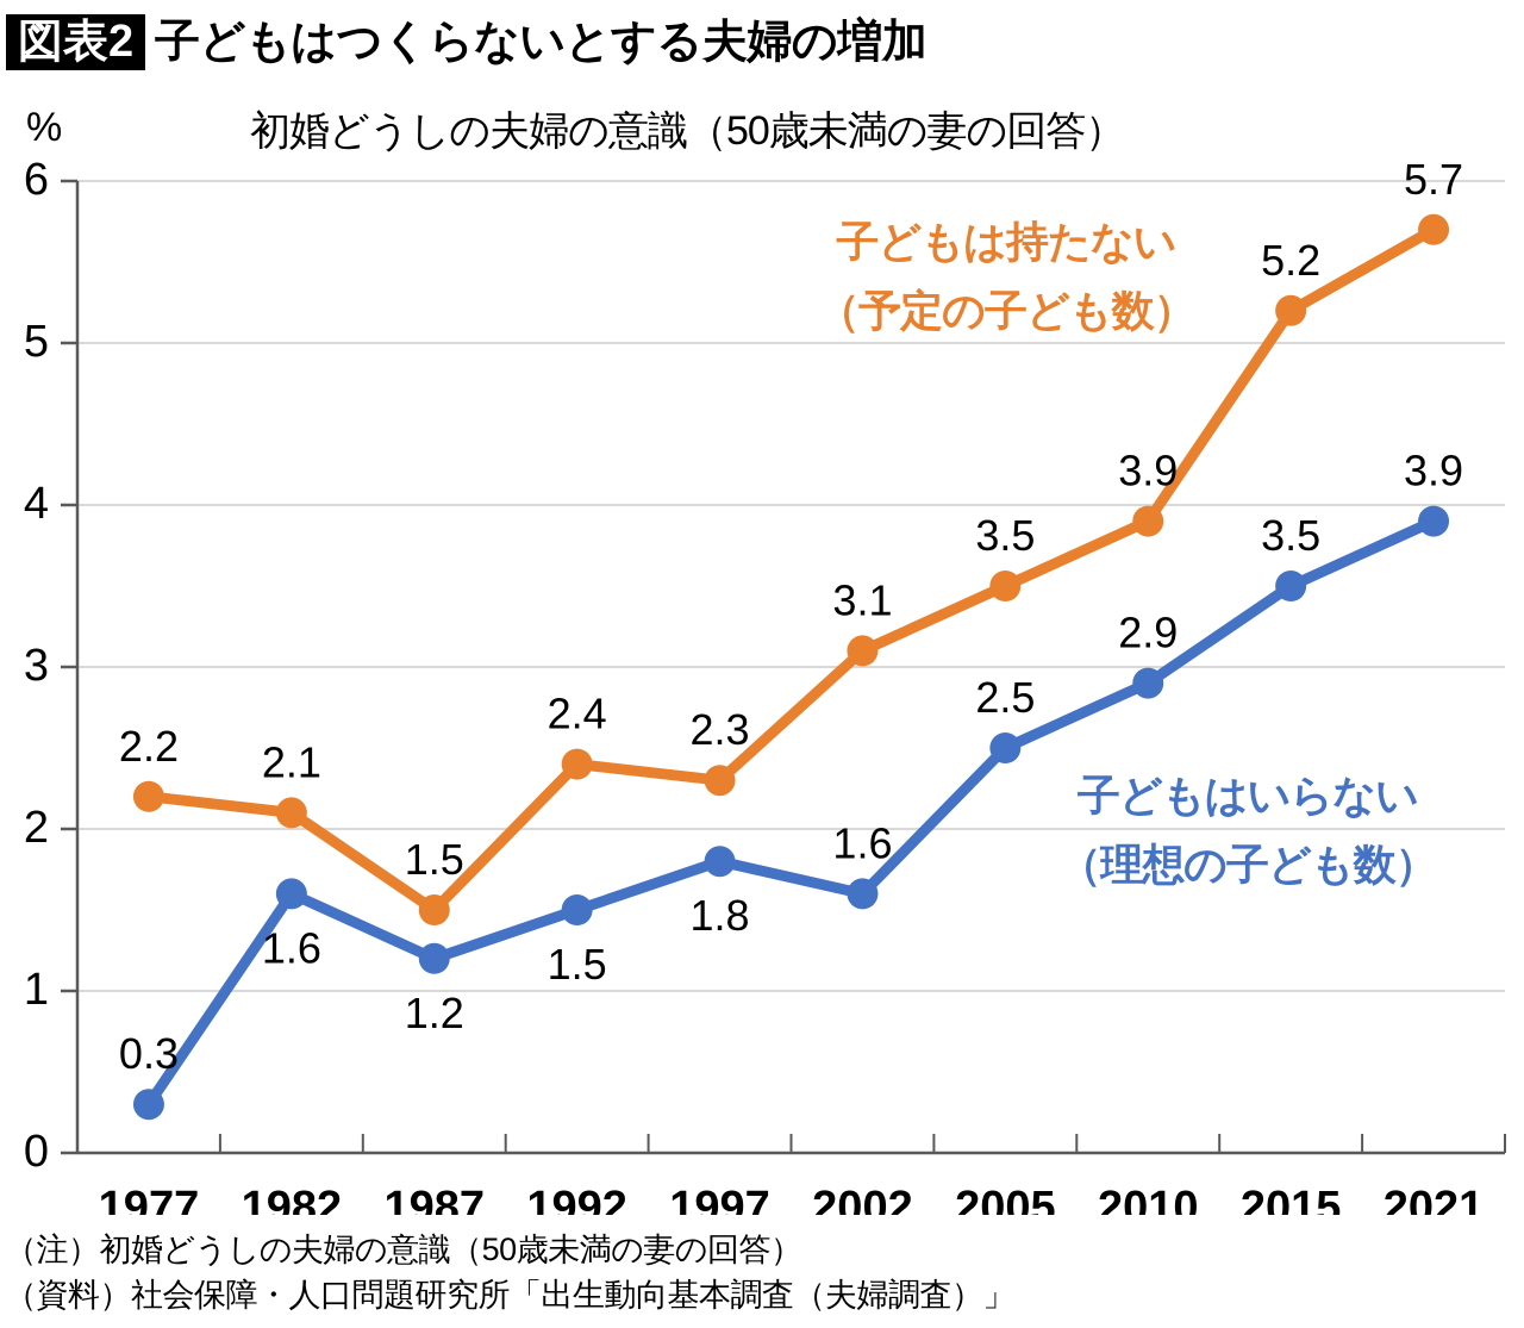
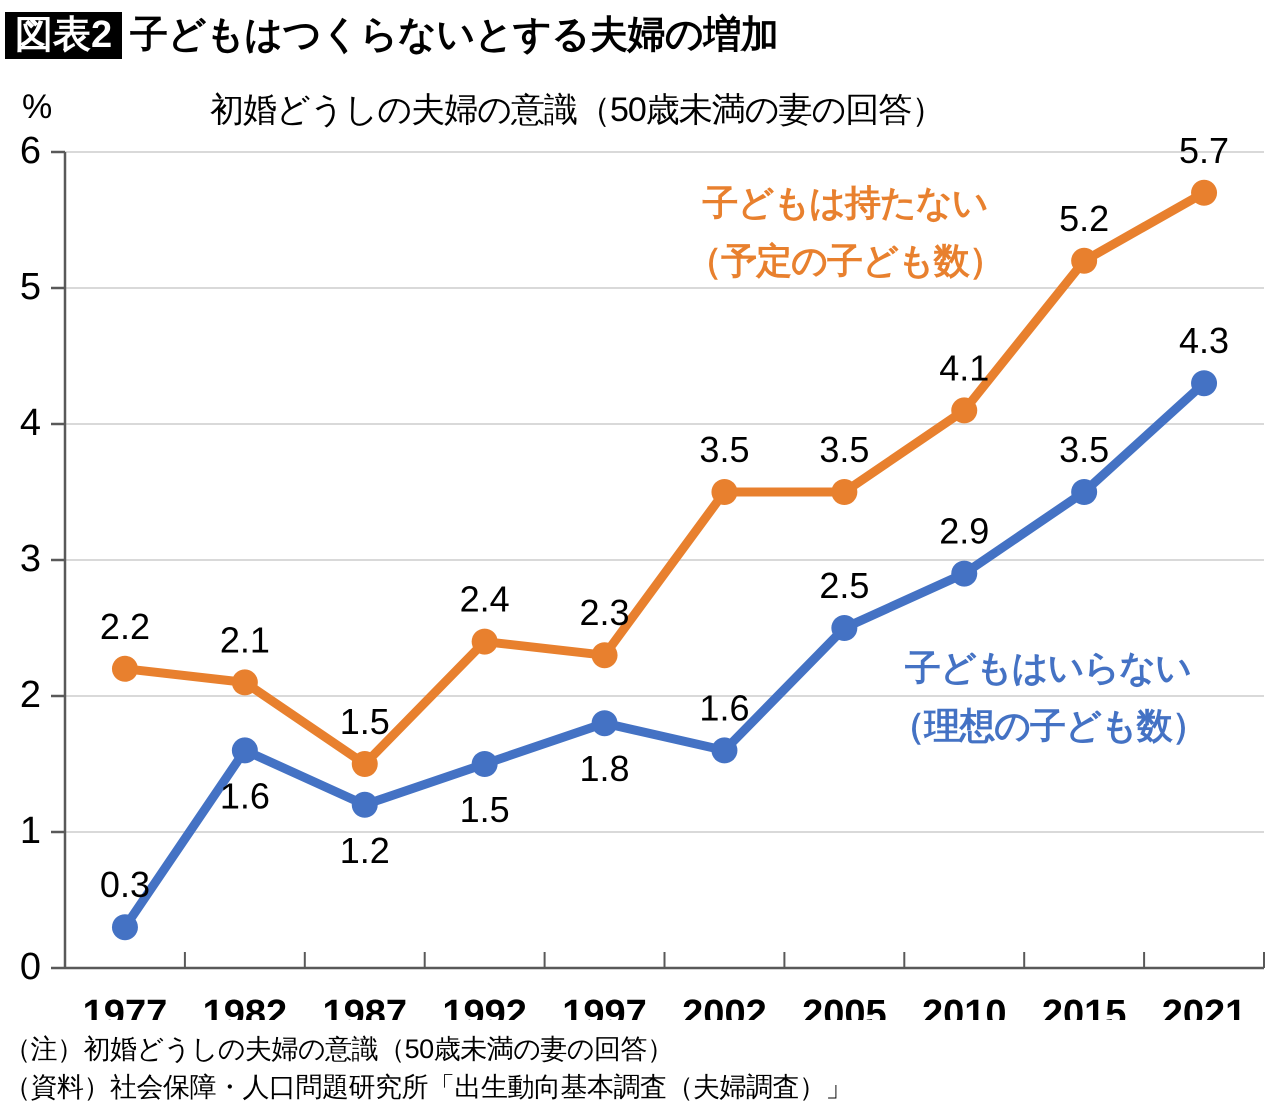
子どもは持たない（予定の子ども数）/2002: 3.1 -> 3.5
子どもは持たない（予定の子ども数）/2010: 3.9 -> 4.1
子どもはいらない（理想の子ども数）/2021: 3.9 -> 4.3
